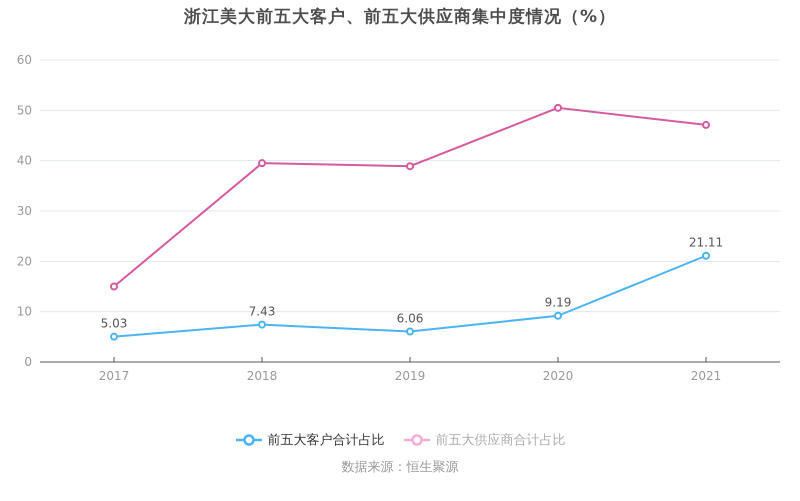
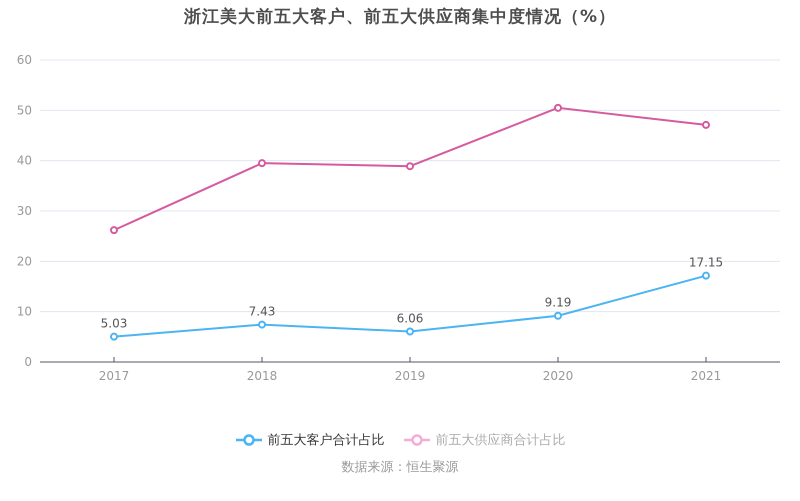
前五大供应商合计占比/2017: 15 -> 26
前五大客户合计占比/2021: 21.11 -> 17.15
